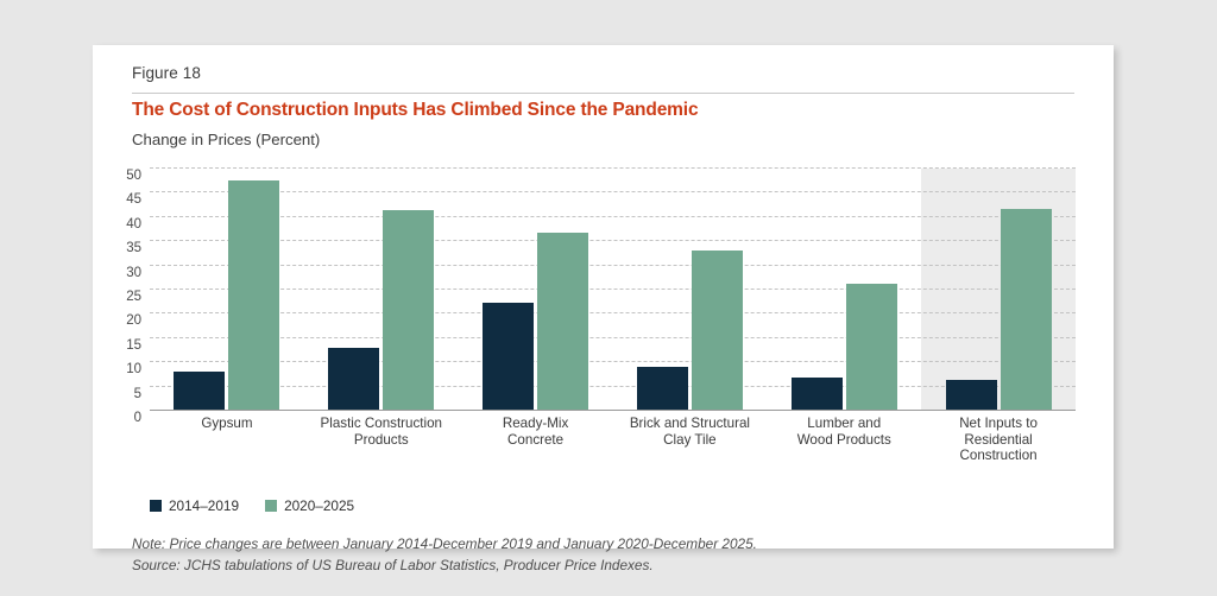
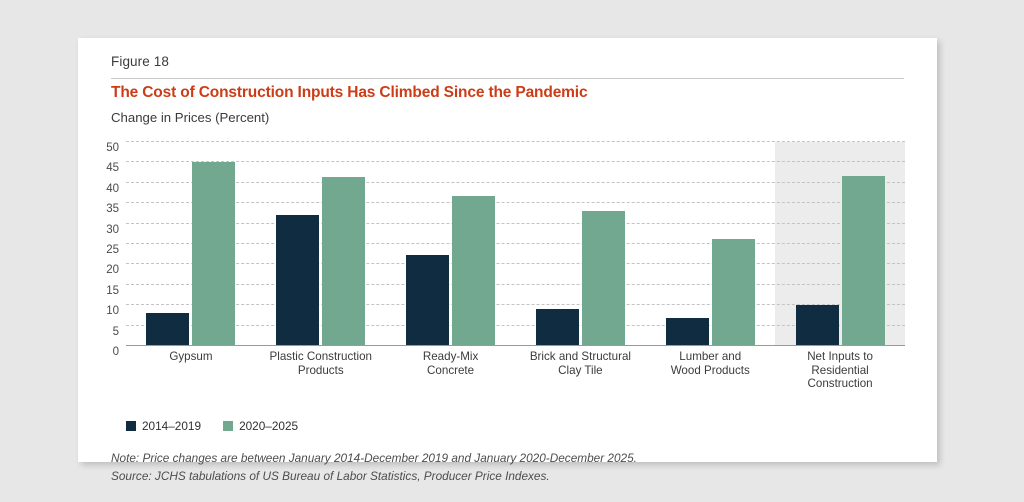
2020–2025/Gypsum: 48 -> 45
2014–2019/Plastic Construction Products: 13 -> 32
2014–2019/Net Inputs to Residential Construction: 6 -> 10
